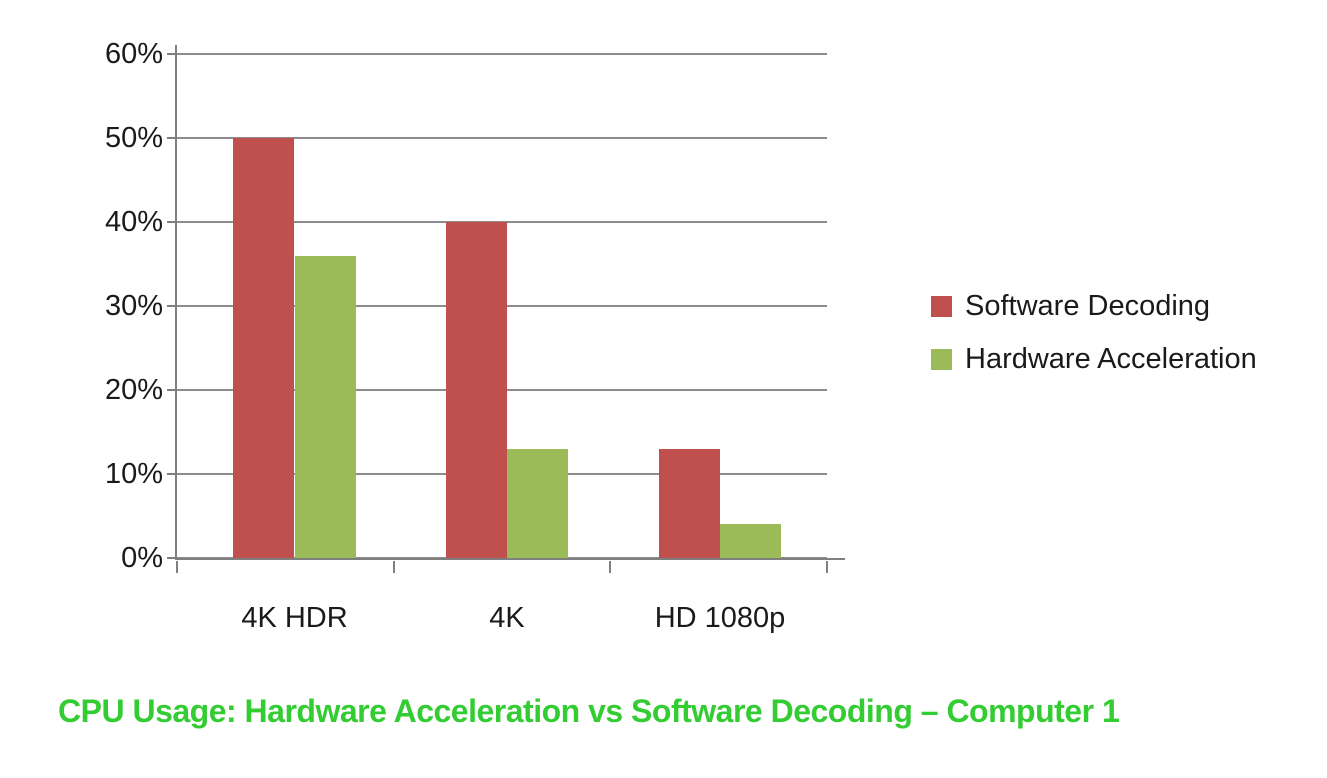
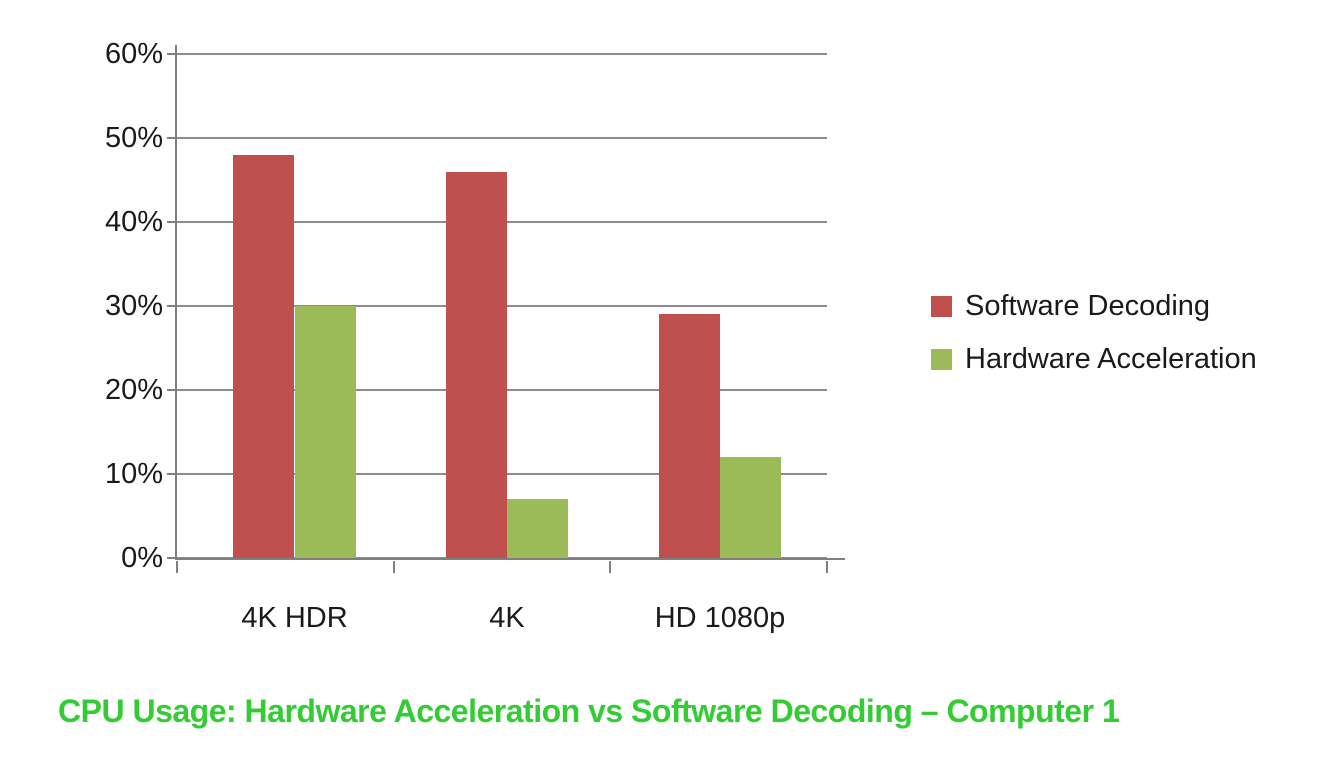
Software Decoding/4K HDR: 50% -> 48%
Hardware Acceleration/4K HDR: 36% -> 30%
Software Decoding/4K: 40% -> 46%
Hardware Acceleration/4K: 13% -> 7%
Software Decoding/HD 1080p: 13% -> 29%
Hardware Acceleration/HD 1080p: 4% -> 12%
